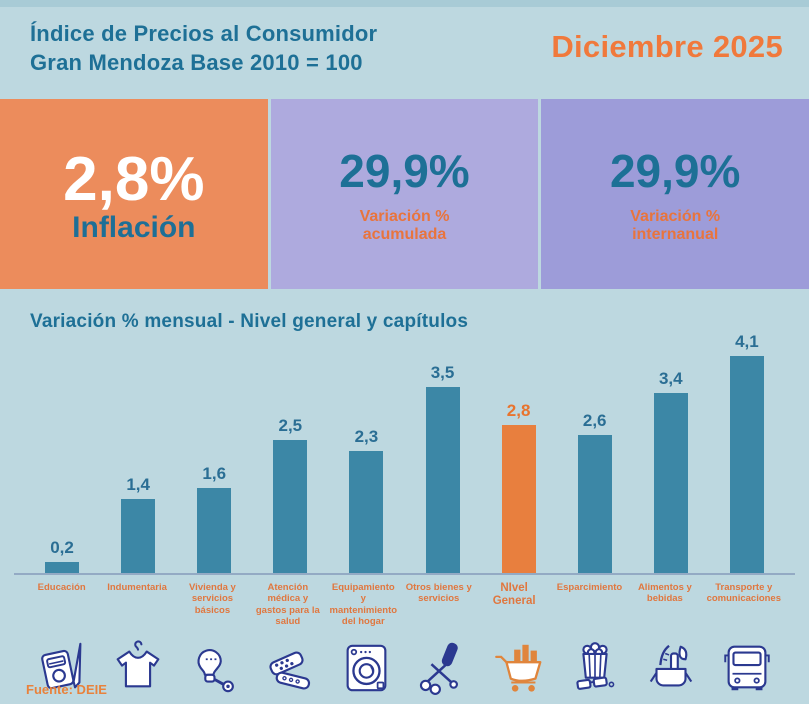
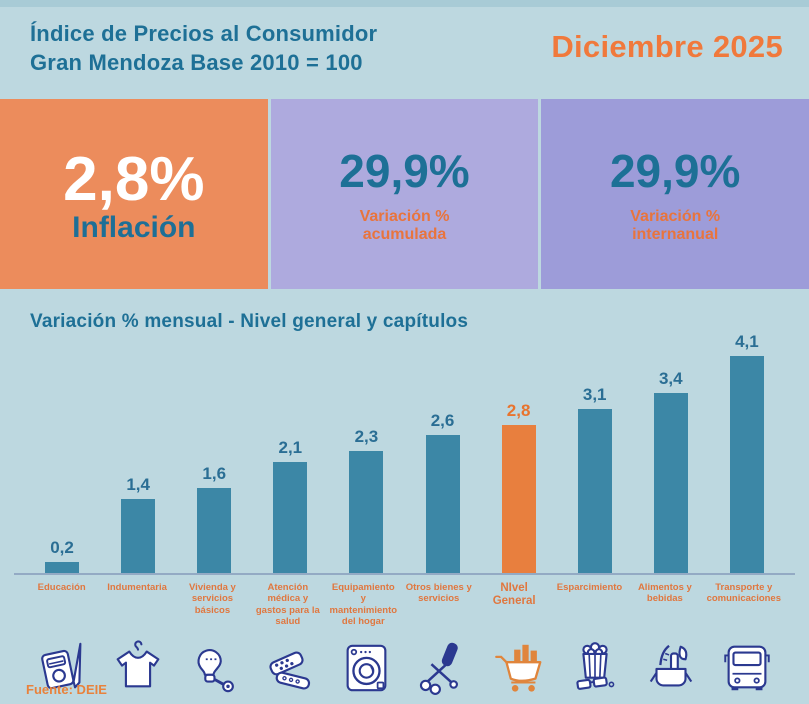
Atención médica y gastos para la salud: 2,5 -> 2,1
Otros bienes y servicios: 3,5 -> 2,6
Esparcimiento: 2,6 -> 3,1
